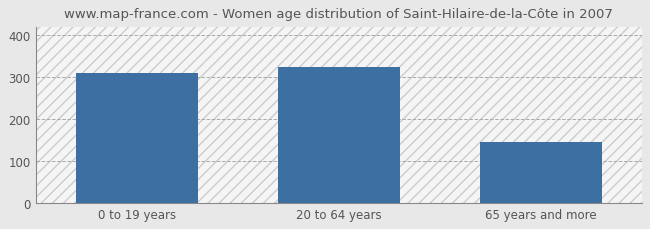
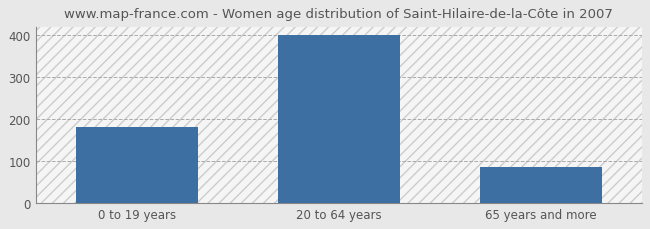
0 to 19 years: 310 -> 180
20 to 64 years: 325 -> 400
65 years and more: 145 -> 85
